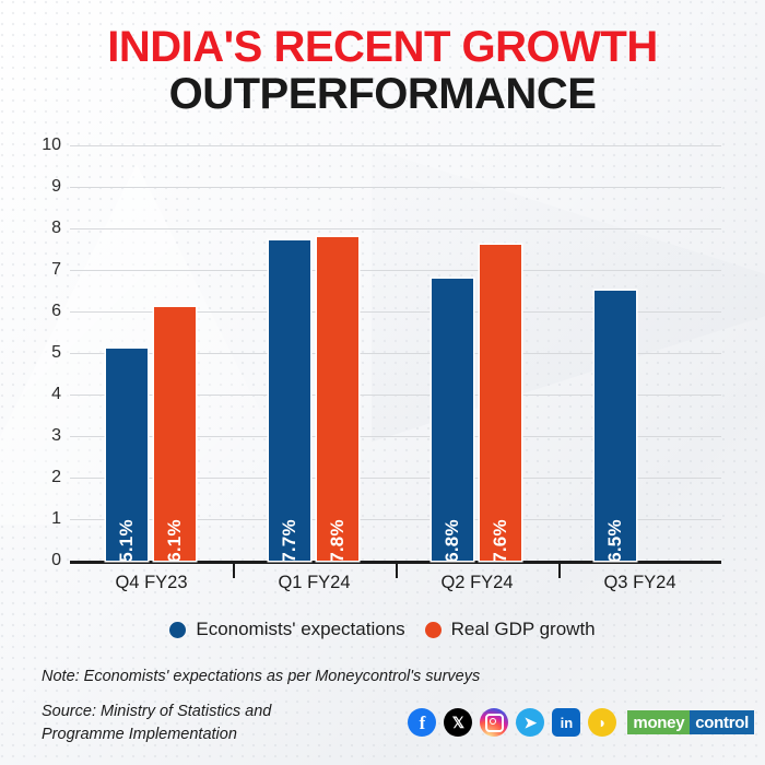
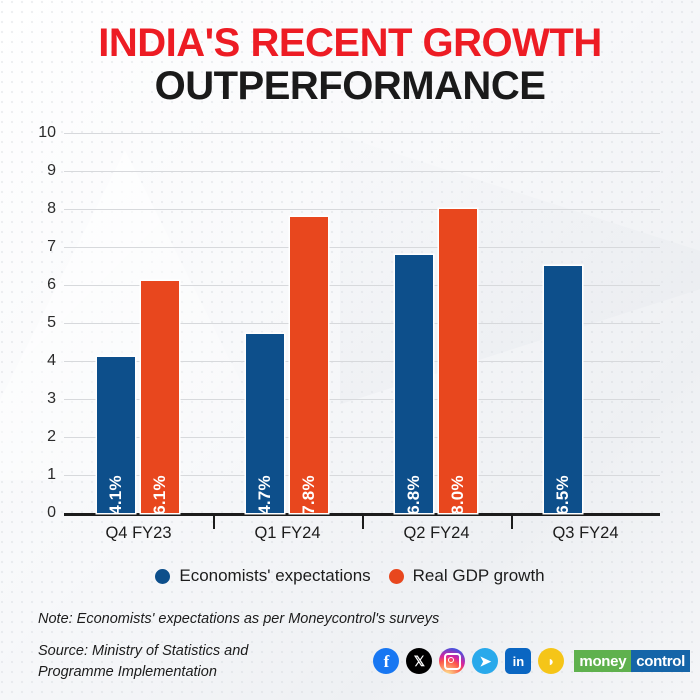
Economists' expectations/Q4 FY23: 5.1% -> 4.1%
Economists' expectations/Q1 FY24: 7.7% -> 4.7%
Real GDP growth/Q2 FY24: 7.6% -> 8.0%
